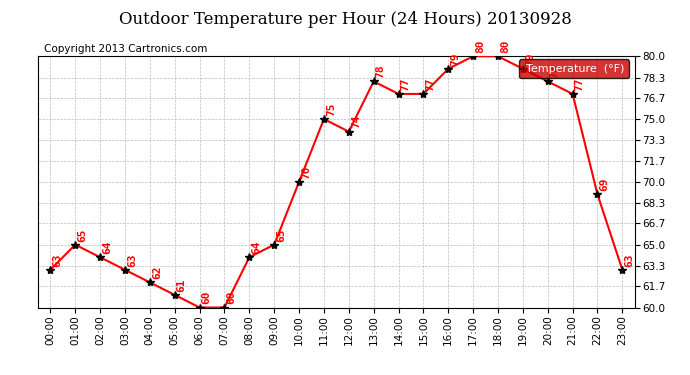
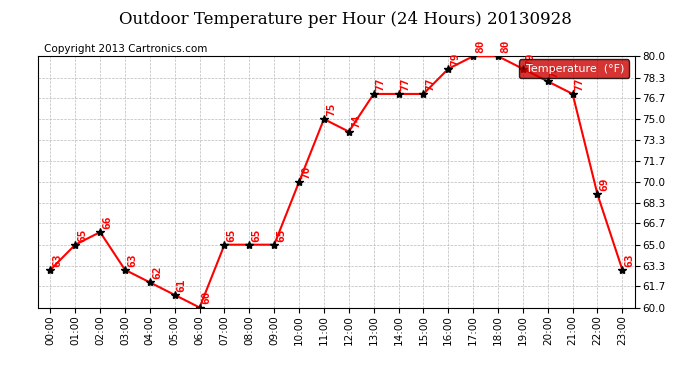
02:00: 64 -> 66
07:00: 60 -> 65
08:00: 64 -> 65
13:00: 78 -> 77
